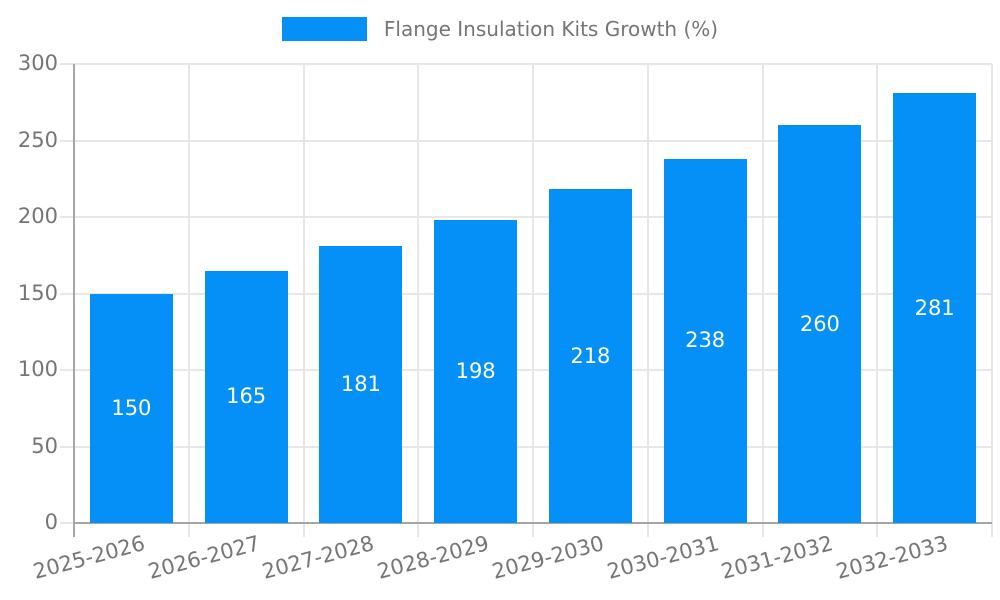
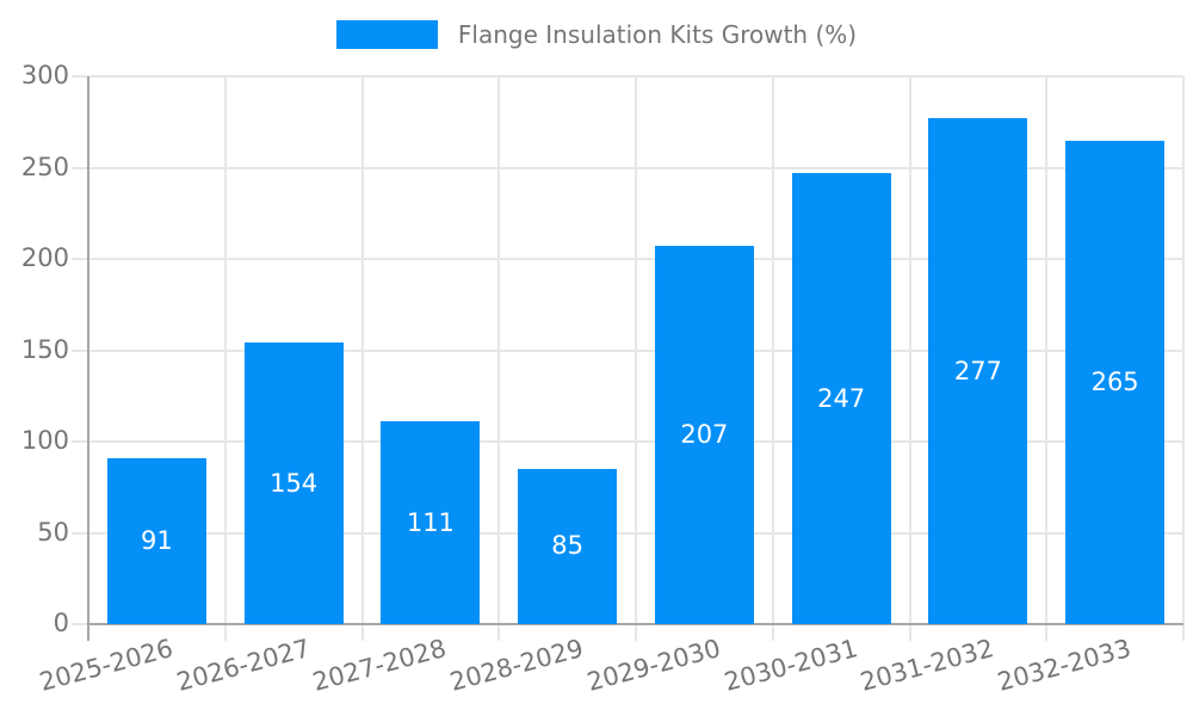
2025-2026: 150 -> 91
2026-2027: 165 -> 154
2027-2028: 181 -> 111
2028-2029: 198 -> 85
2029-2030: 218 -> 207
2030-2031: 238 -> 247
2031-2032: 260 -> 277
2032-2033: 281 -> 265
